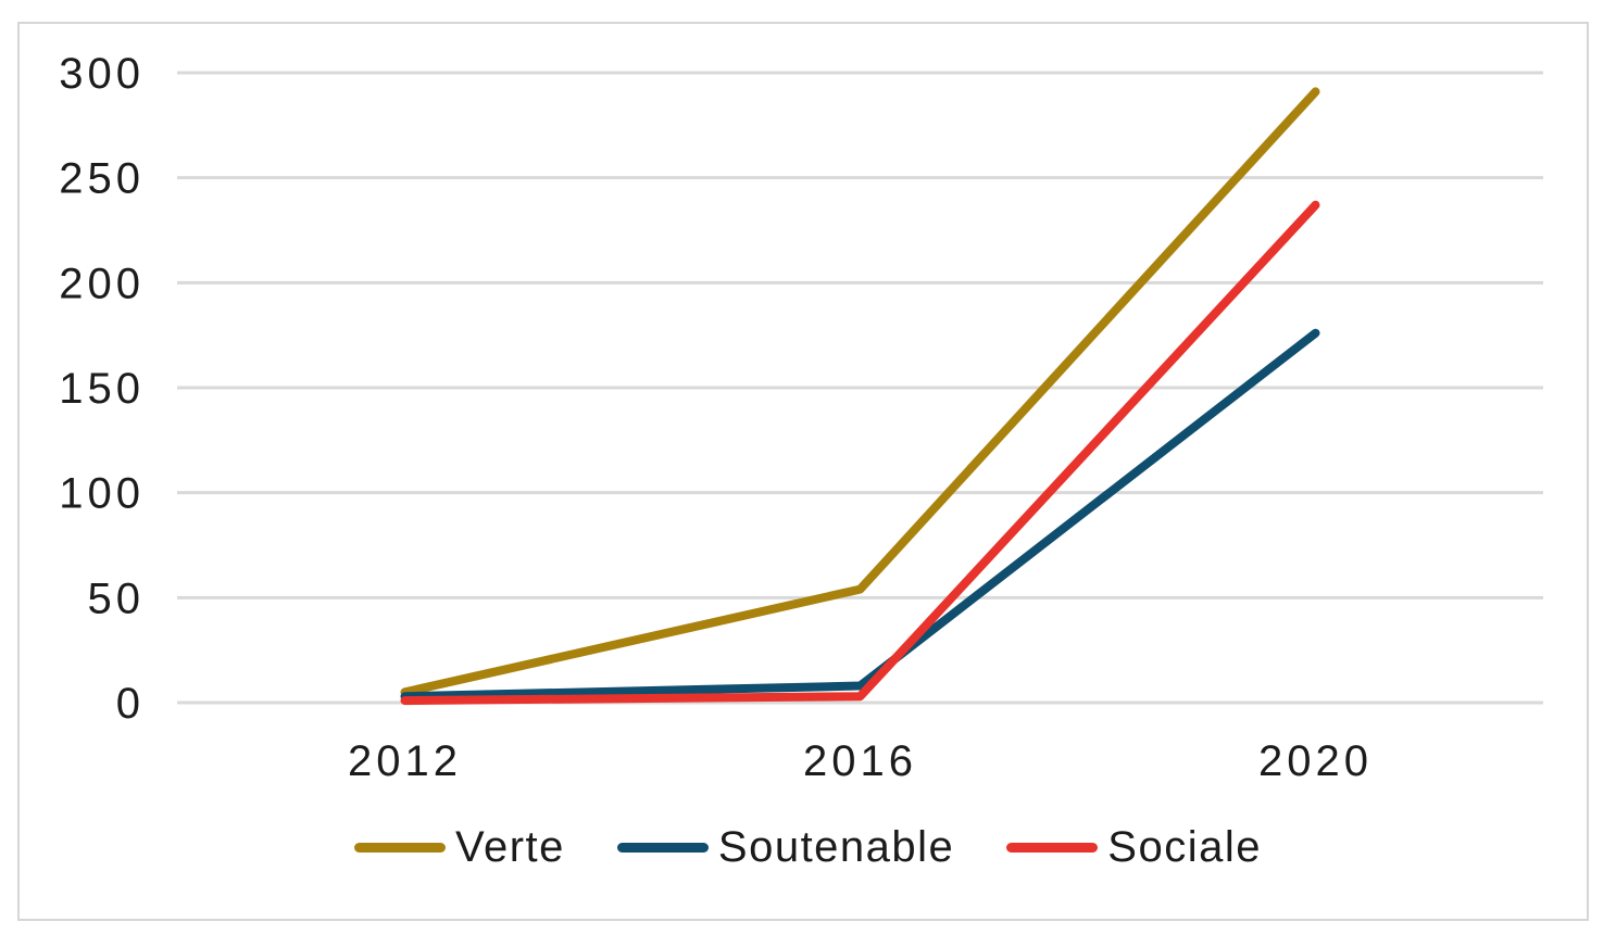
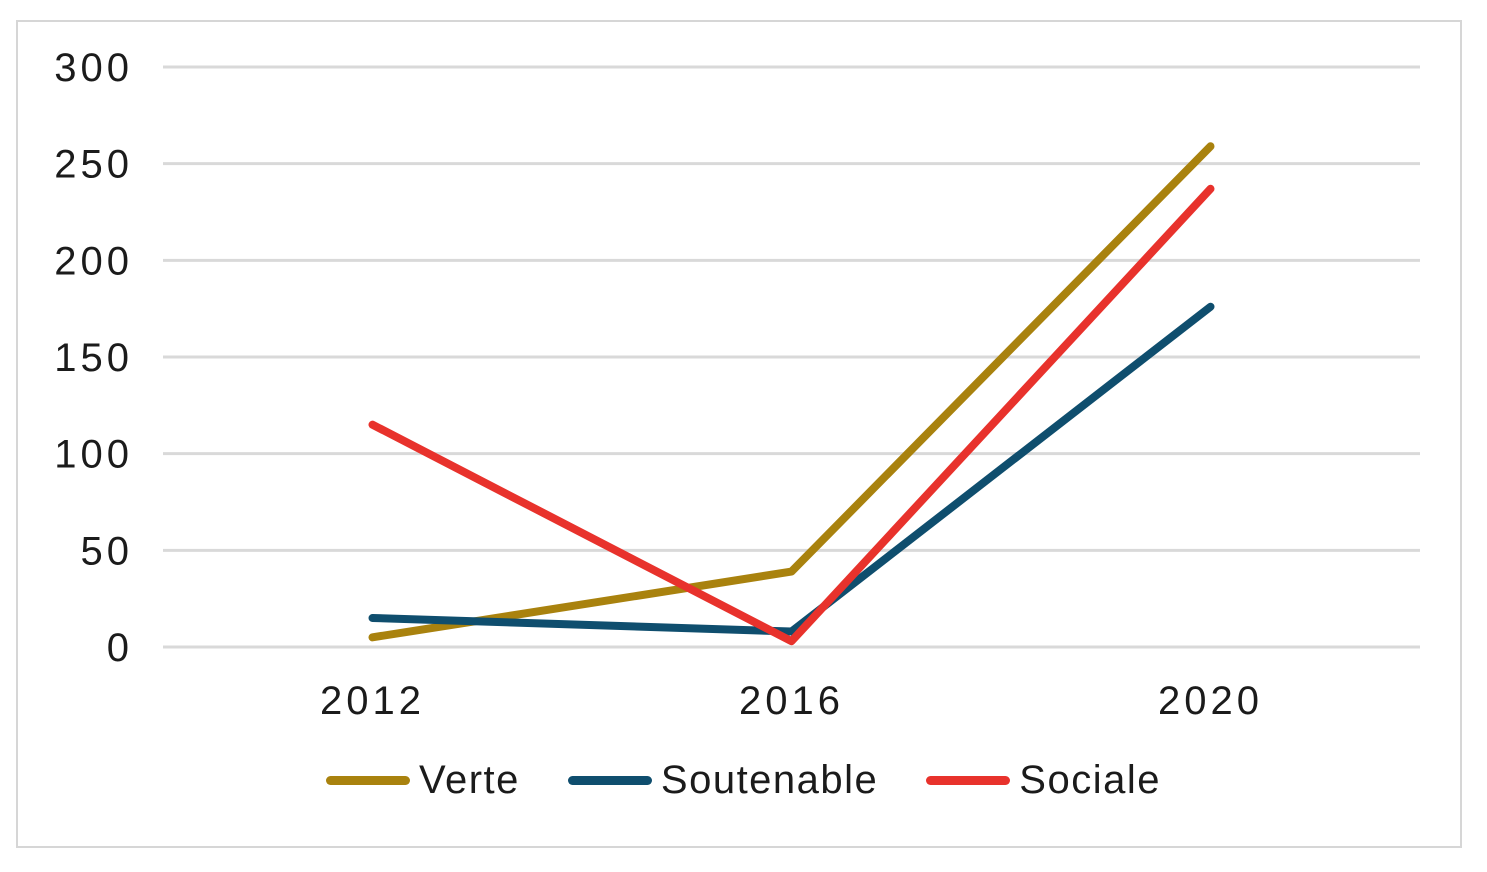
Soutenable/2012: 3 -> 15
Sociale/2012: 1 -> 115
Verte/2016: 54 -> 39
Verte/2020: 291 -> 259
